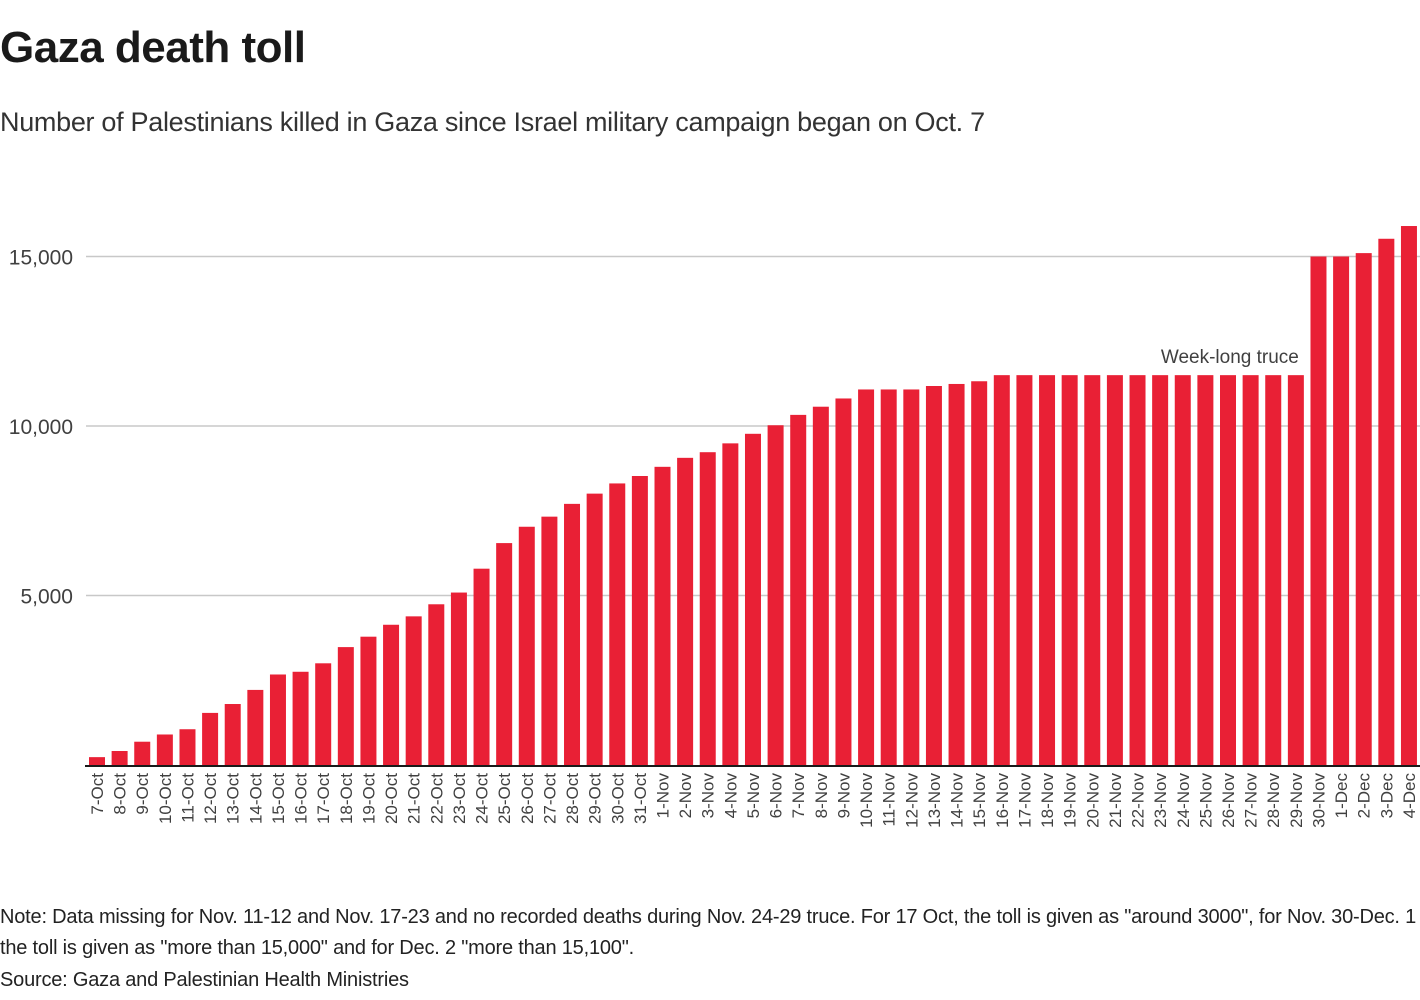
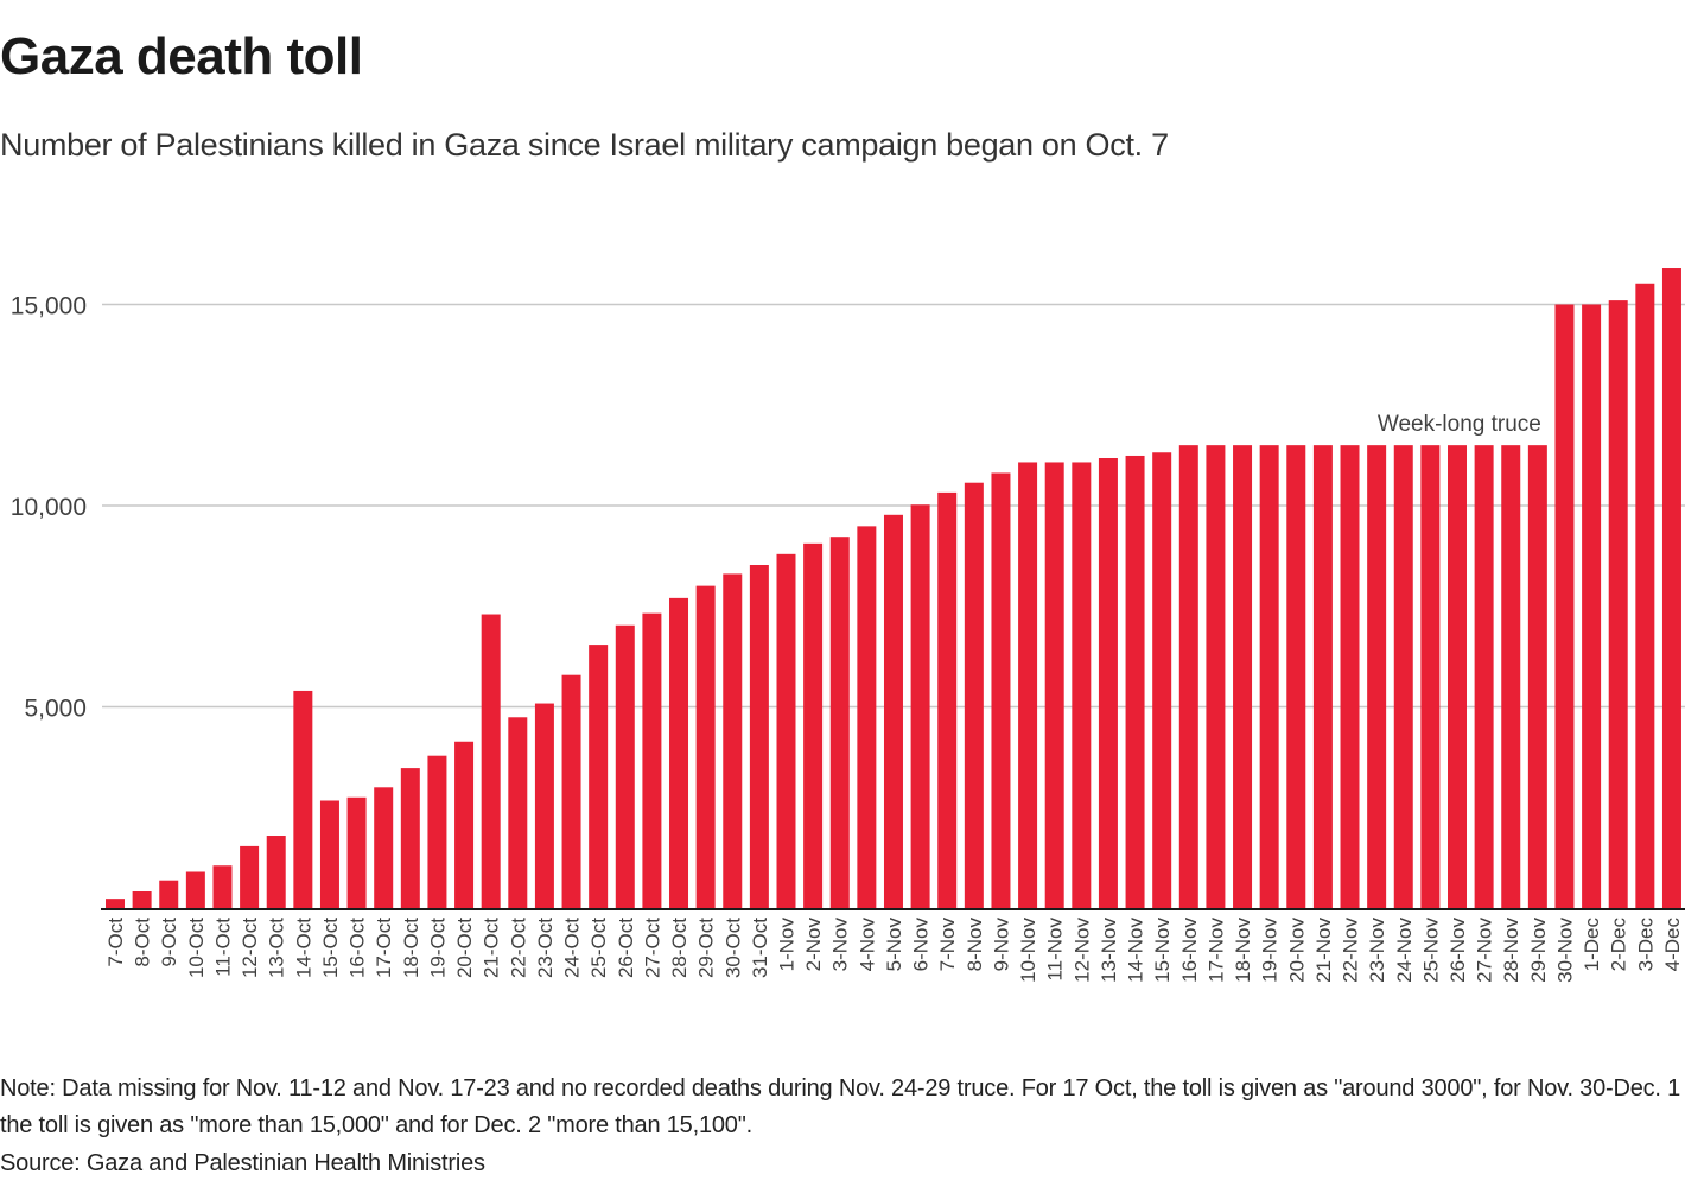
14-Oct: 2200 -> 5400
21-Oct: 4400 -> 7300
